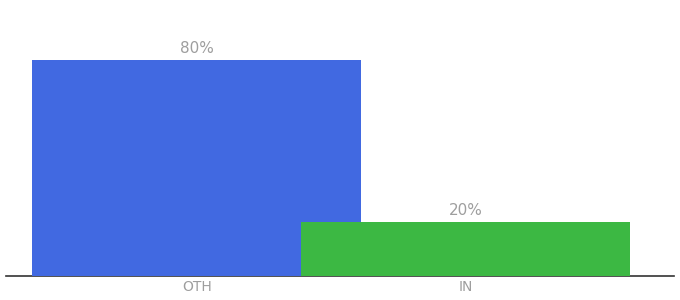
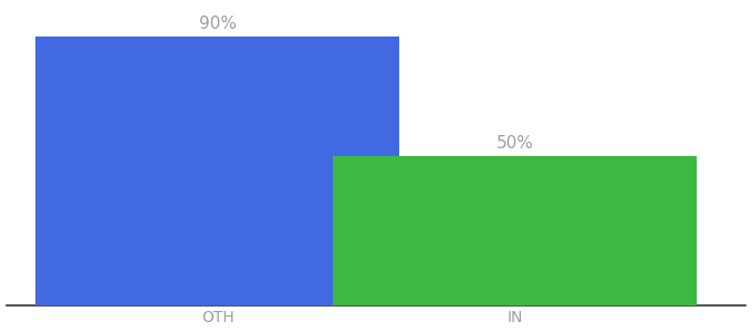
OTH: 80% -> 90%
IN: 20% -> 50%
